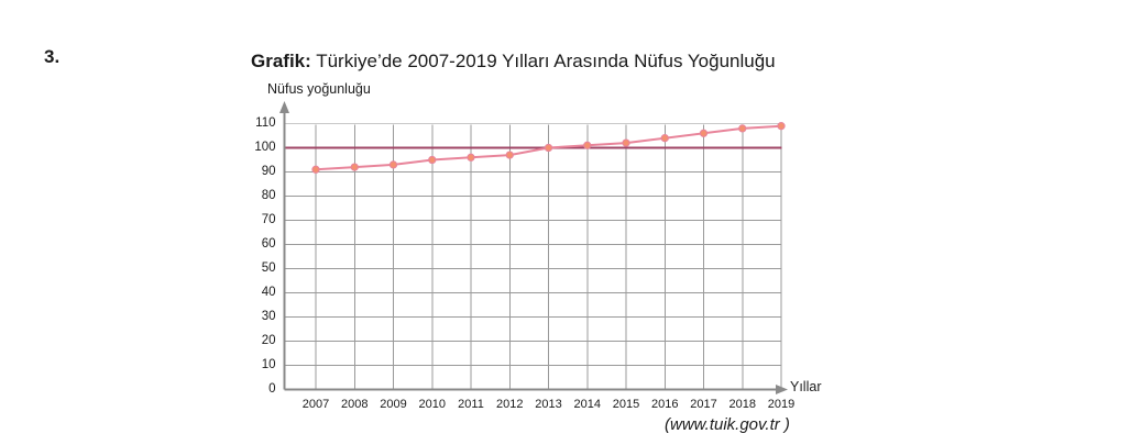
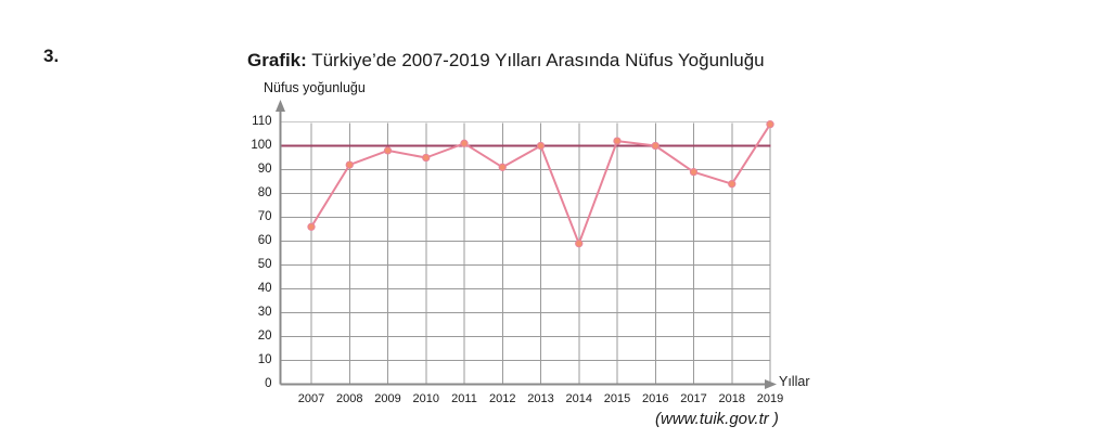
2007: 91 -> 66
2009: 93 -> 98
2011: 96 -> 101
2012: 97 -> 91
2014: 101 -> 59
2016: 104 -> 100
2017: 106 -> 89
2018: 108 -> 84
